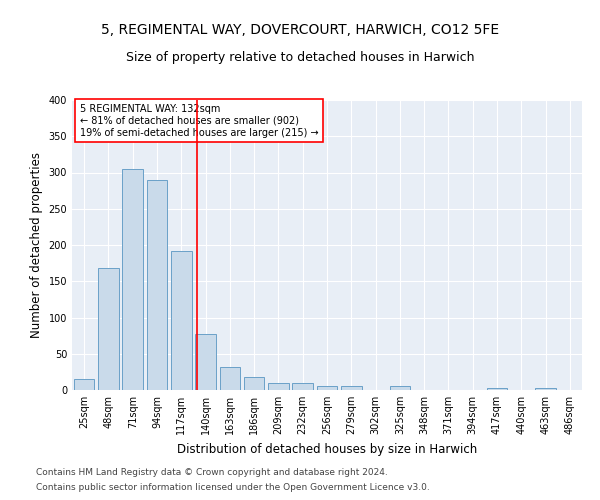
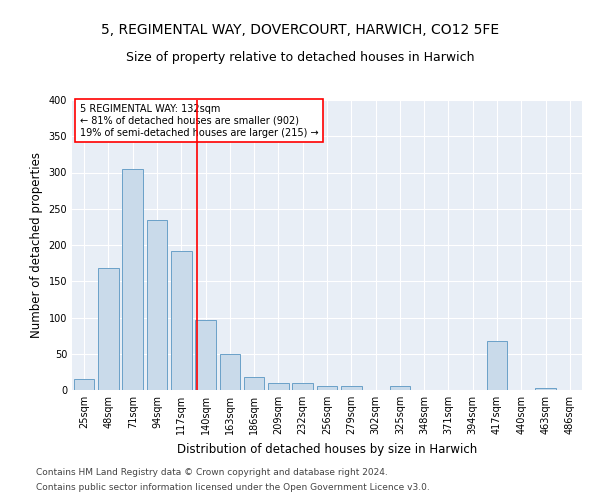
94sqm: 290 -> 234
140sqm: 77 -> 96
163sqm: 32 -> 50
417sqm: 3 -> 68
